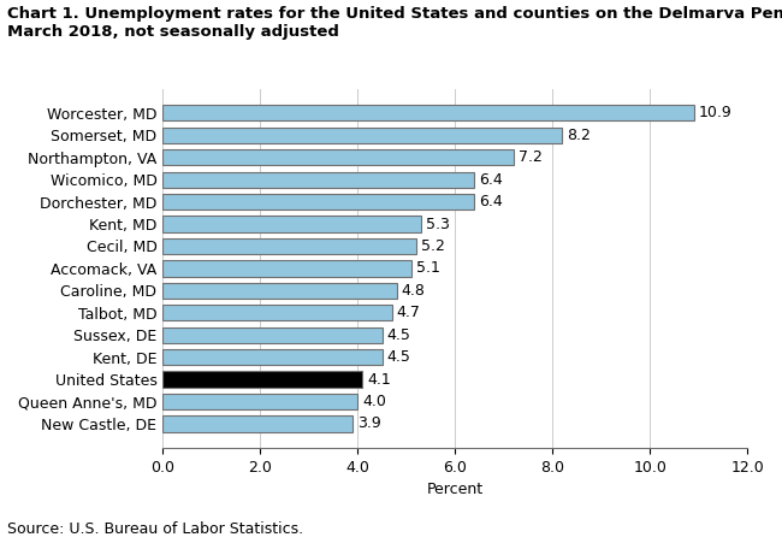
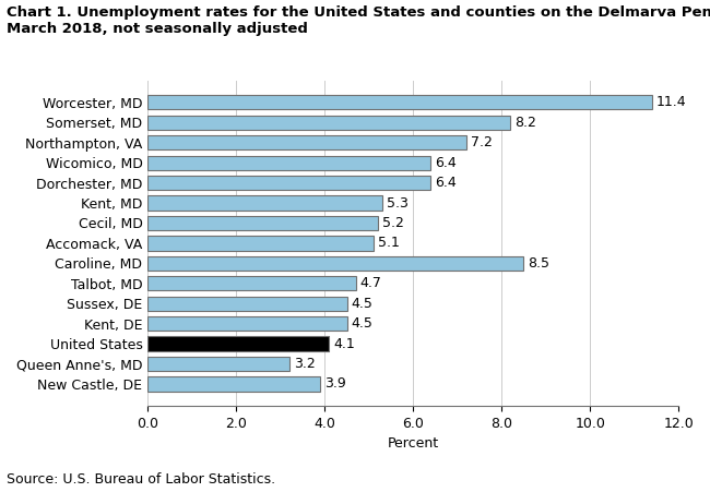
Worcester, MD: 10.9 -> 11.4
Caroline, MD: 4.8 -> 8.5
Queen Anne's, MD: 4.0 -> 3.2
